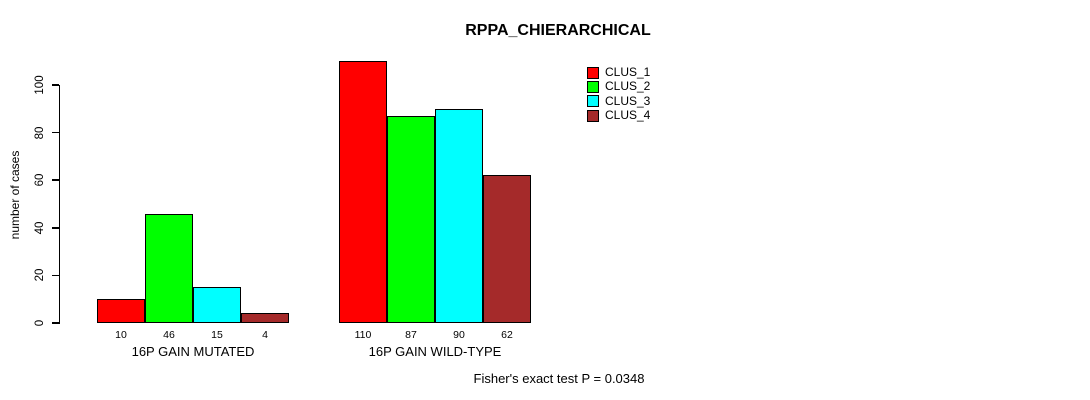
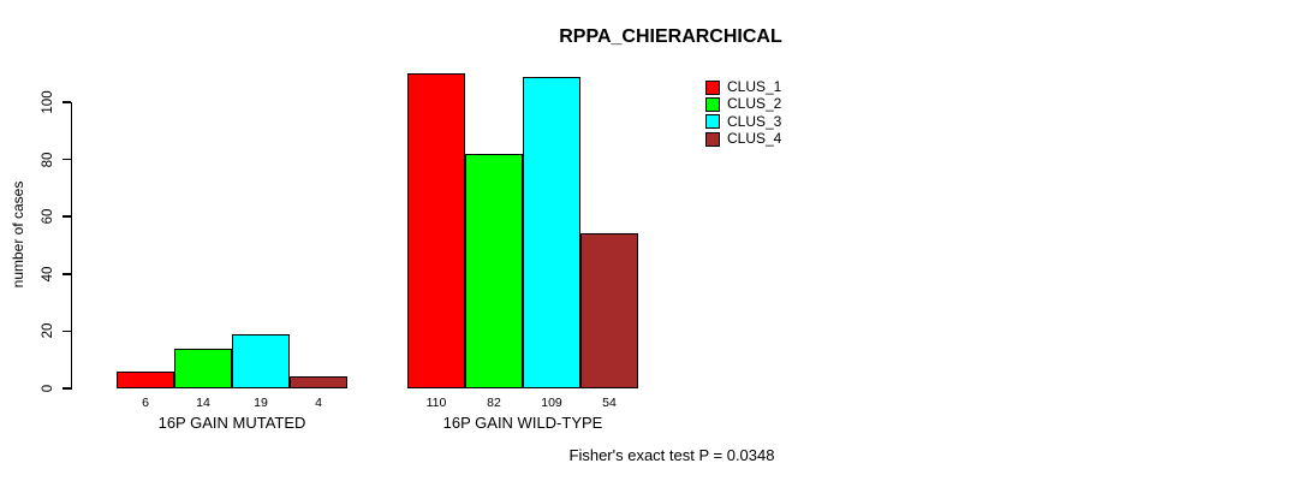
CLUS_1/16P GAIN MUTATED: 10 -> 6
CLUS_2/16P GAIN MUTATED: 46 -> 14
CLUS_3/16P GAIN MUTATED: 15 -> 19
CLUS_2/16P GAIN WILD-TYPE: 87 -> 82
CLUS_3/16P GAIN WILD-TYPE: 90 -> 109
CLUS_4/16P GAIN WILD-TYPE: 62 -> 54
